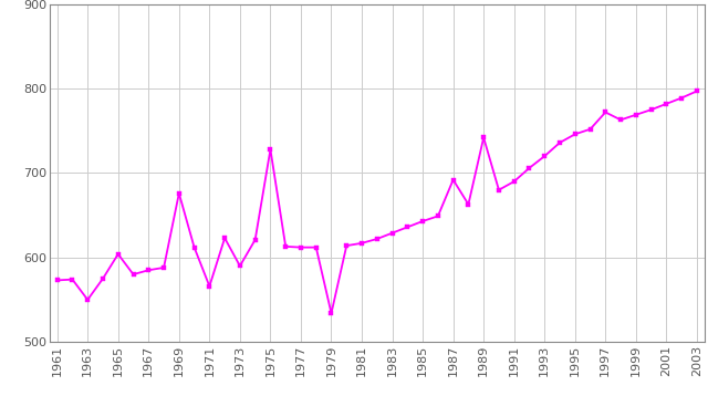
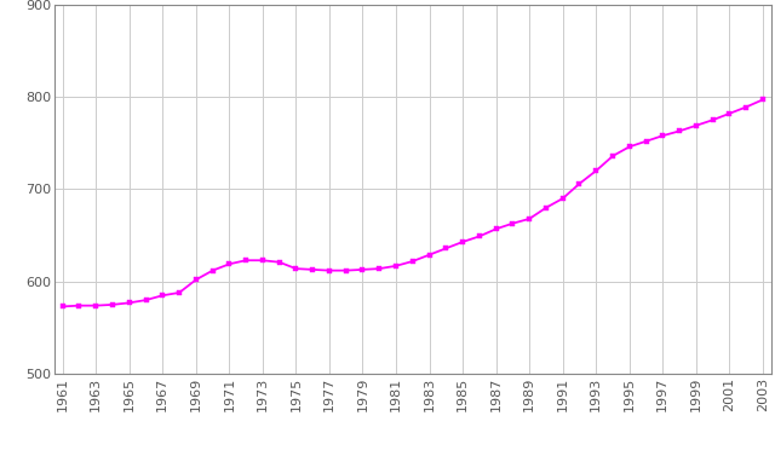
1963: 550 -> 574
1965: 604 -> 577
1969: 676 -> 602
1971: 566 -> 619
1973: 590 -> 623
1975: 728 -> 614
1979: 534 -> 613
1987: 692 -> 657
1989: 742 -> 668
1997: 772 -> 758
